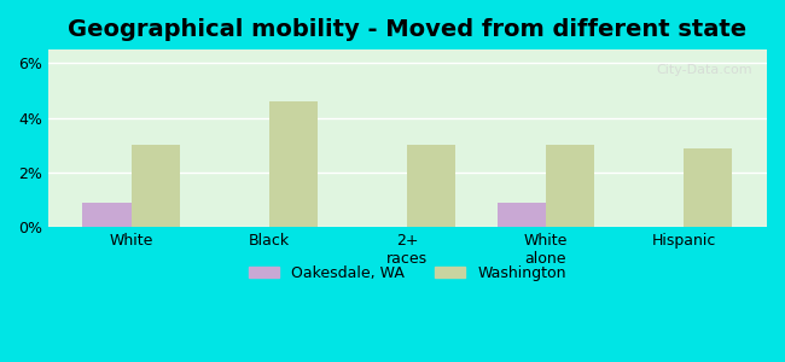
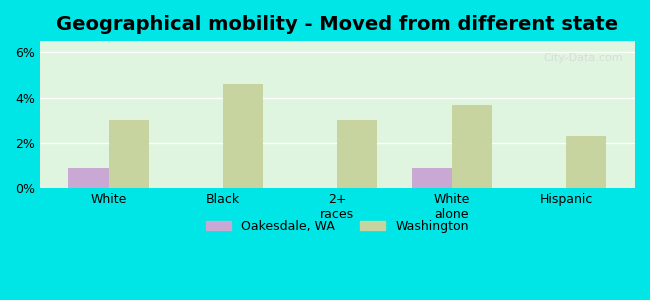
Washington/White alone: 3.0% -> 3.7%
Washington/Hispanic: 2.9% -> 2.3%
